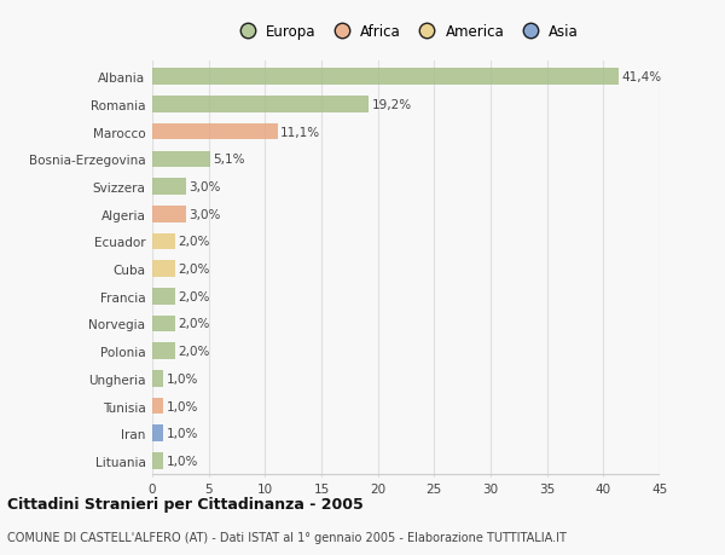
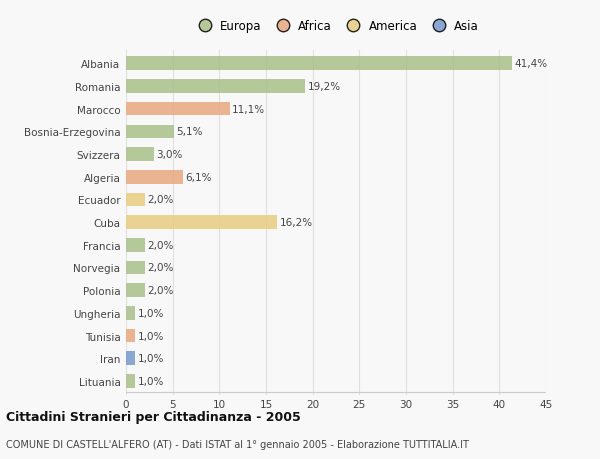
Algeria: 3,0% -> 6,1%
Cuba: 2,0% -> 16,2%
